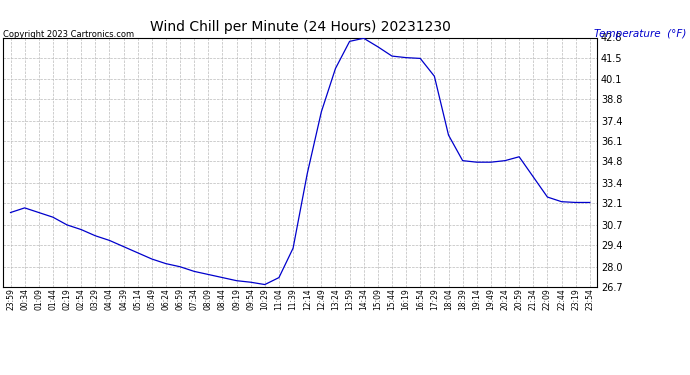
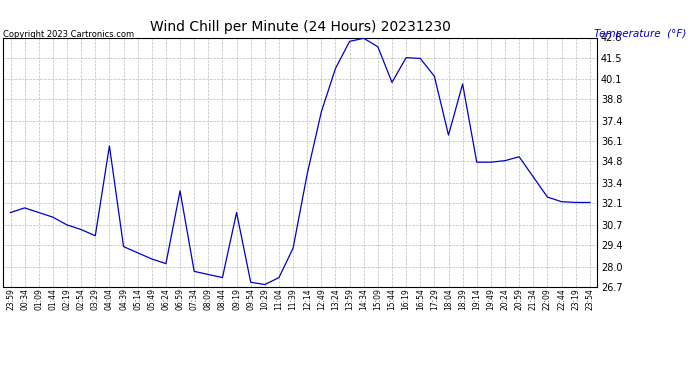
04:04: 29.7 -> 35.8
06:59: 28.0 -> 32.9
09:19: 27.1 -> 31.5
15:44: 41.6 -> 39.9
18:39: 34.9 -> 39.8
